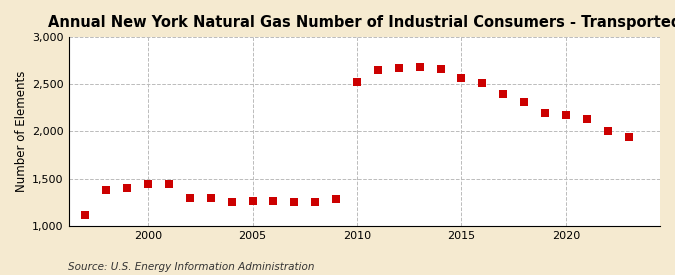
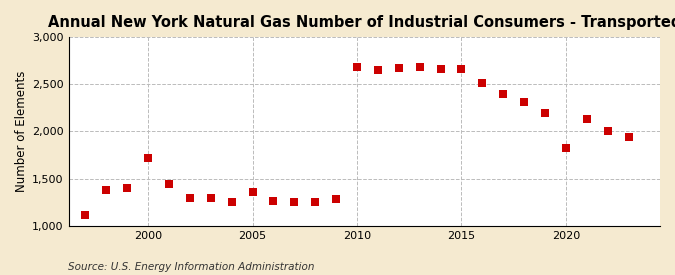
2000: 1,440 -> 1,720
2005: 1,260 -> 1,360
2010: 2,520 -> 2,680
2015: 2,560 -> 2,660
2020: 2,170 -> 1,820
